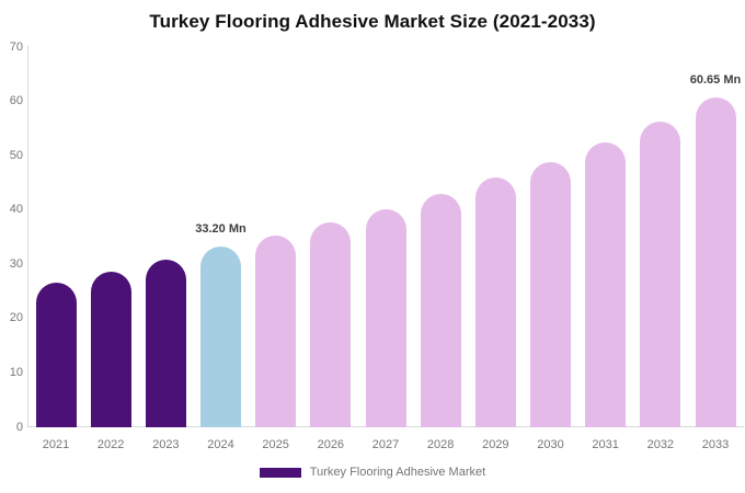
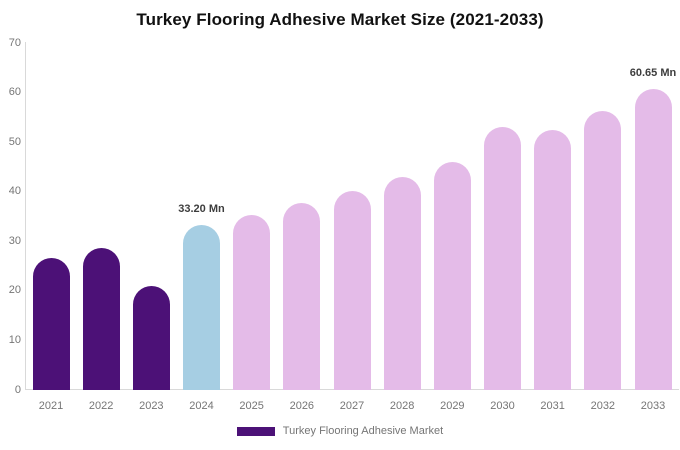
2023: 31 -> 21
2030: 49 -> 53
